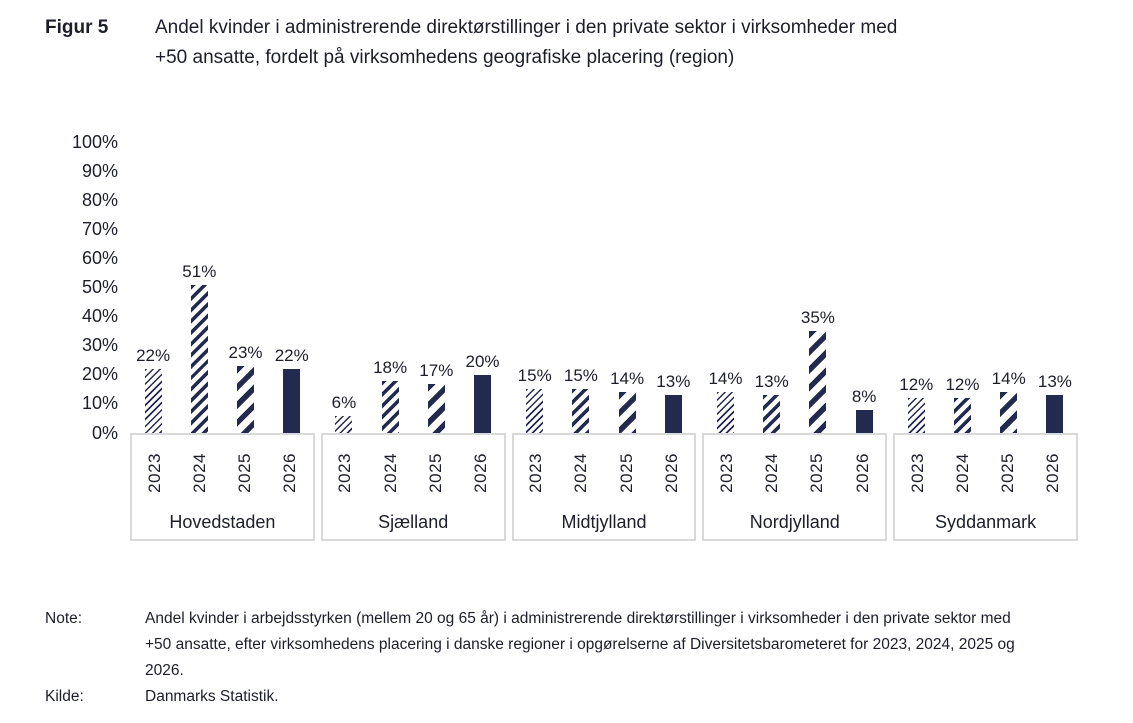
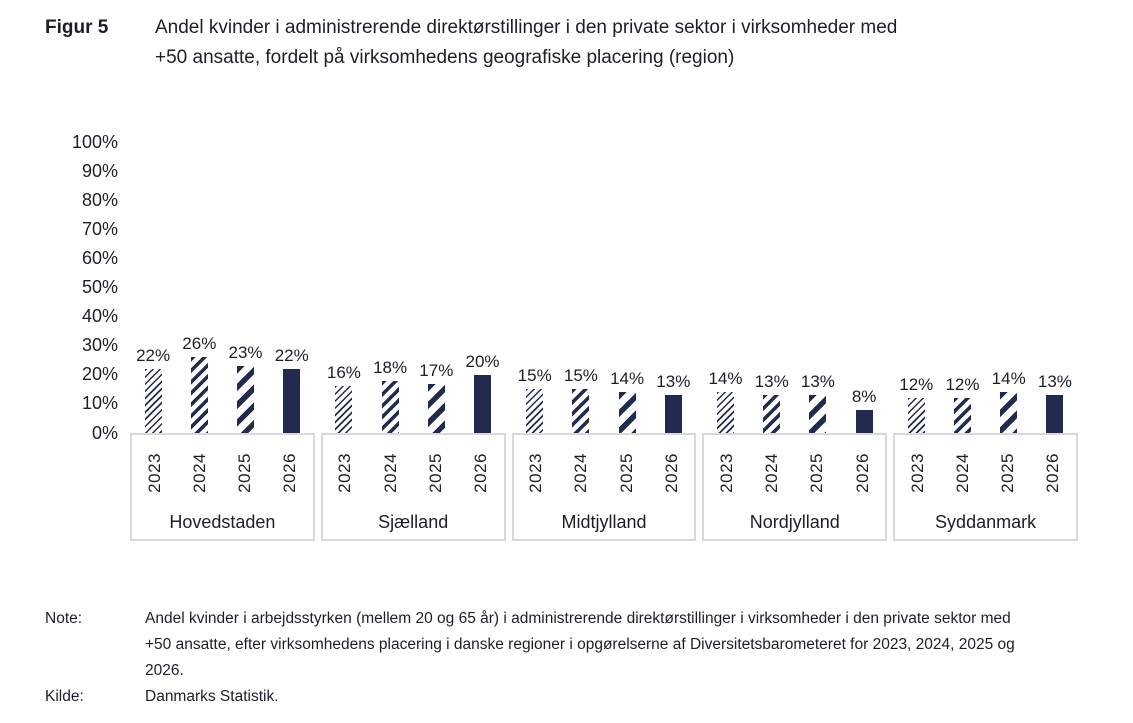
2024/Hovedstaden: 51% -> 26%
2023/Sjælland: 6% -> 16%
2025/Nordjylland: 35% -> 13%
